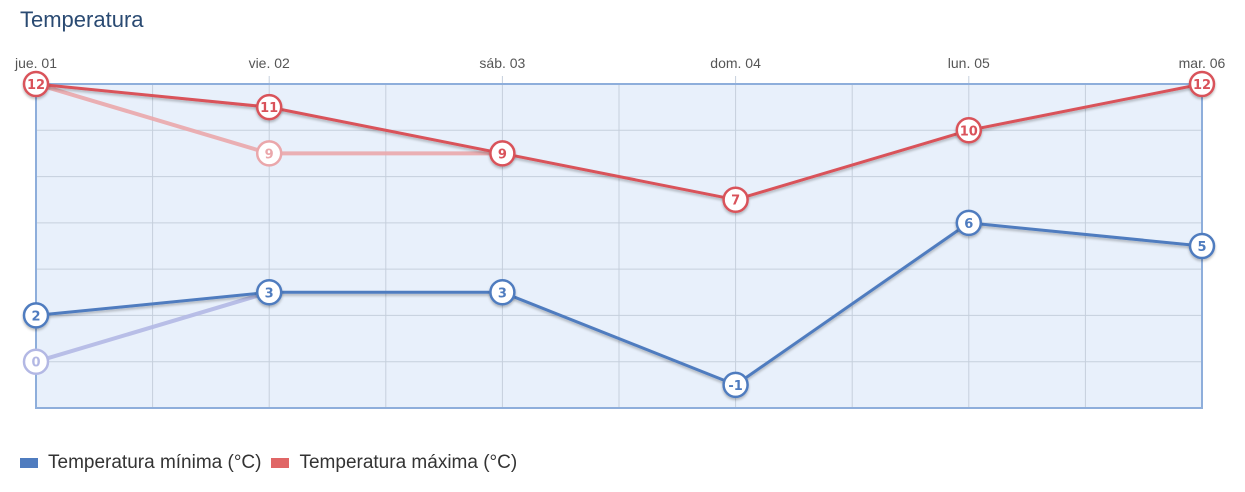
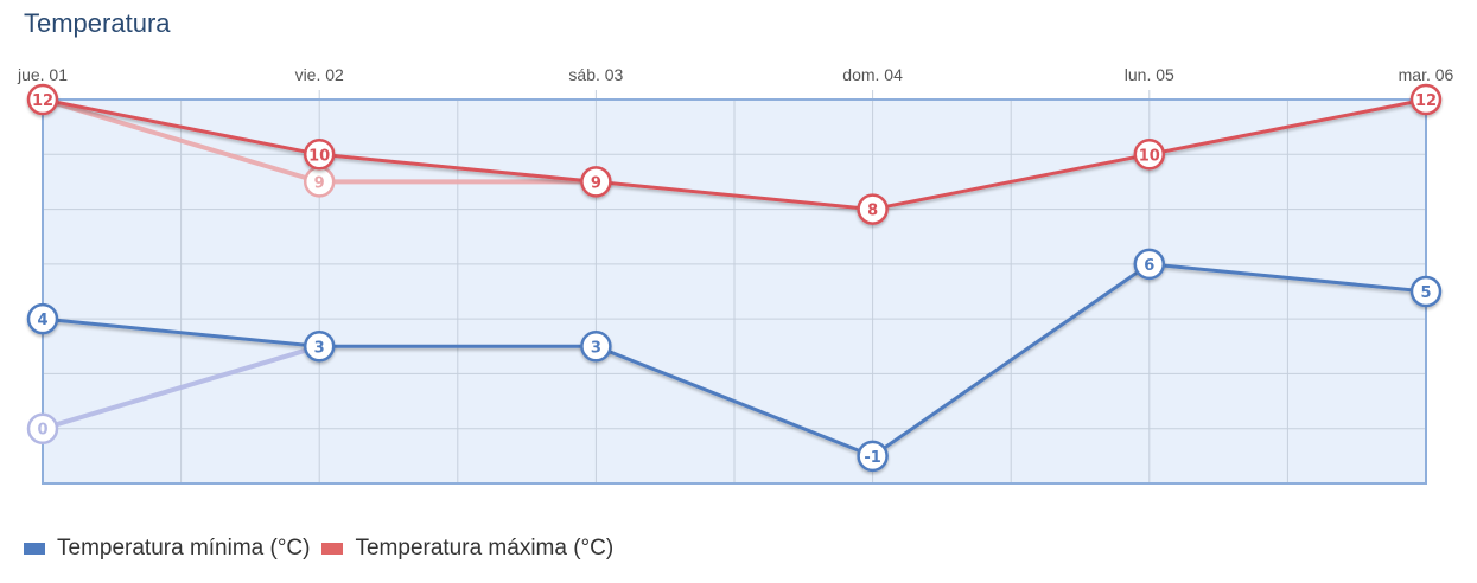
Temperatura mínima (°C)/jue. 01: 2 -> 4
Temperatura máxima (°C)/vie. 02: 11 -> 10
Temperatura máxima (°C)/dom. 04: 7 -> 8
